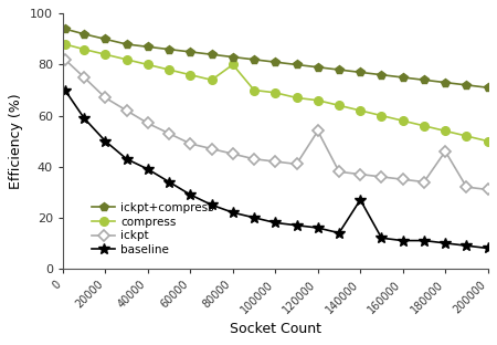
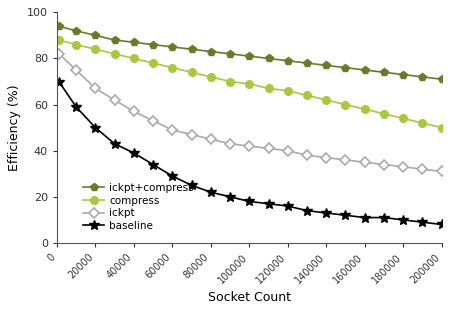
compress/80000: 80 -> 72
ickpt/120000: 54 -> 40
baseline/140000: 27 -> 13
ickpt/180000: 46 -> 33
